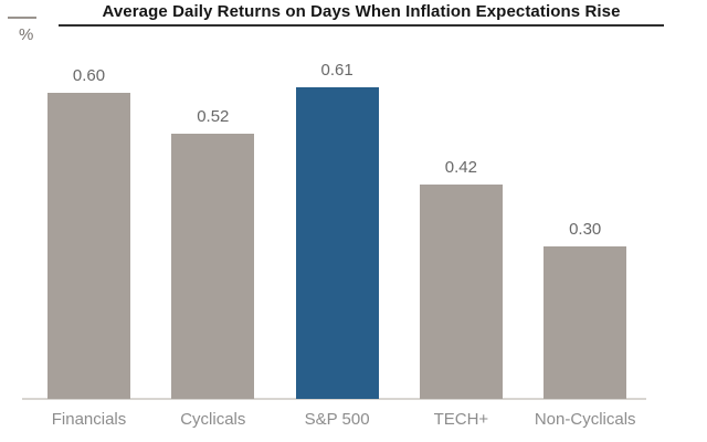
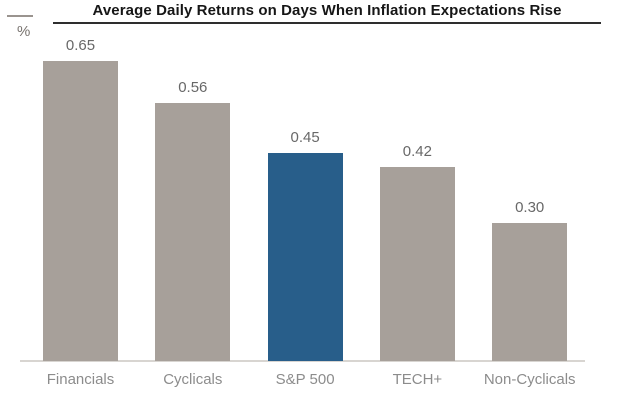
Financials: 0.60 -> 0.65
Cyclicals: 0.52 -> 0.56
S&P 500: 0.61 -> 0.45
